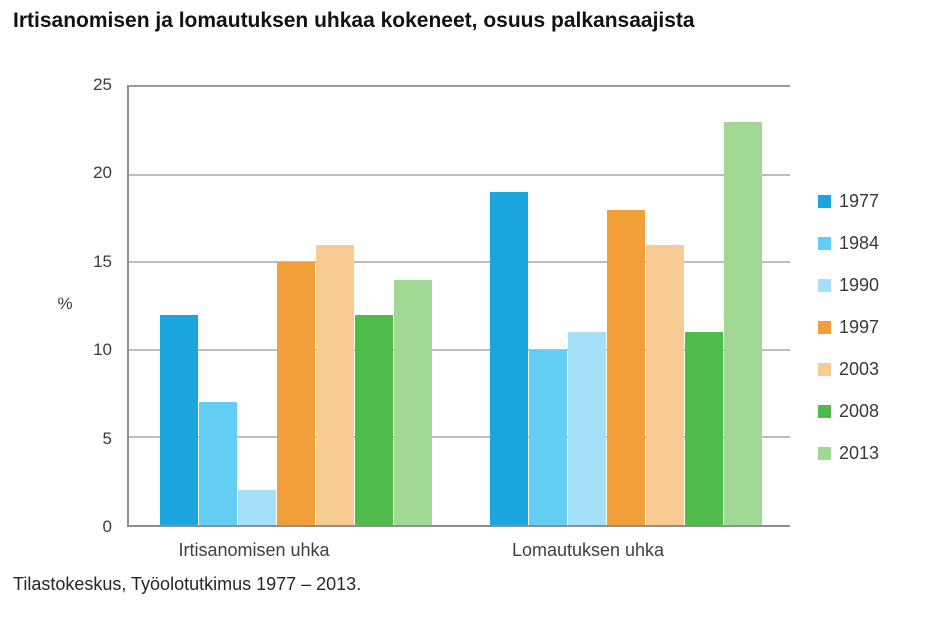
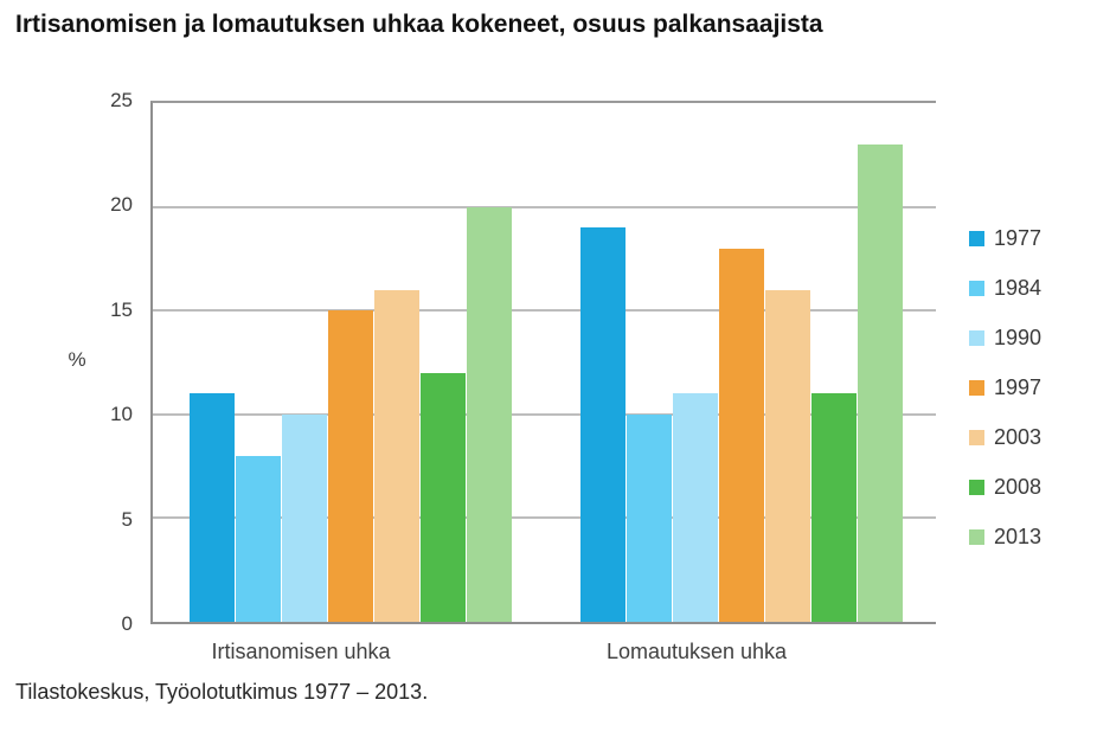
1977/Irtisanomisen uhka: 12 -> 11
1984/Irtisanomisen uhka: 7 -> 8
1990/Irtisanomisen uhka: 2 -> 10
2013/Irtisanomisen uhka: 14 -> 20
